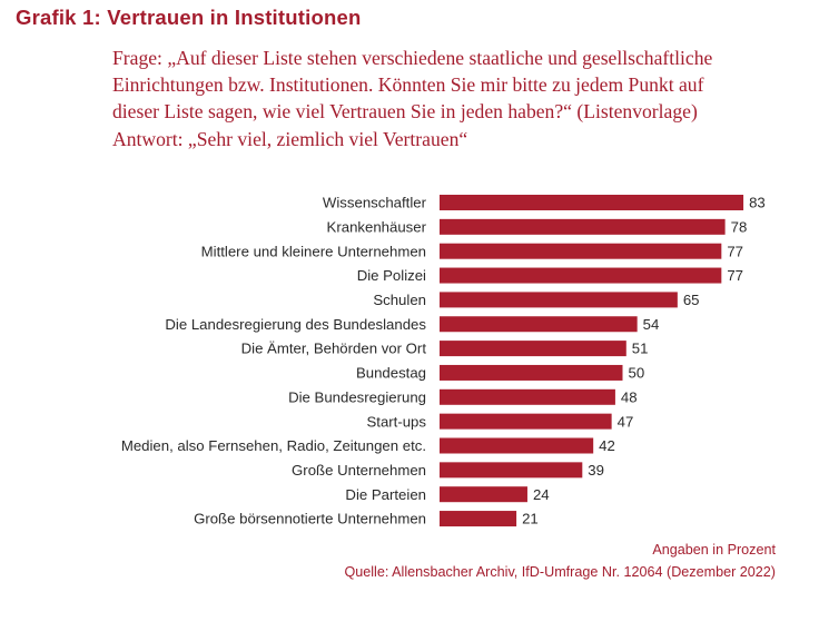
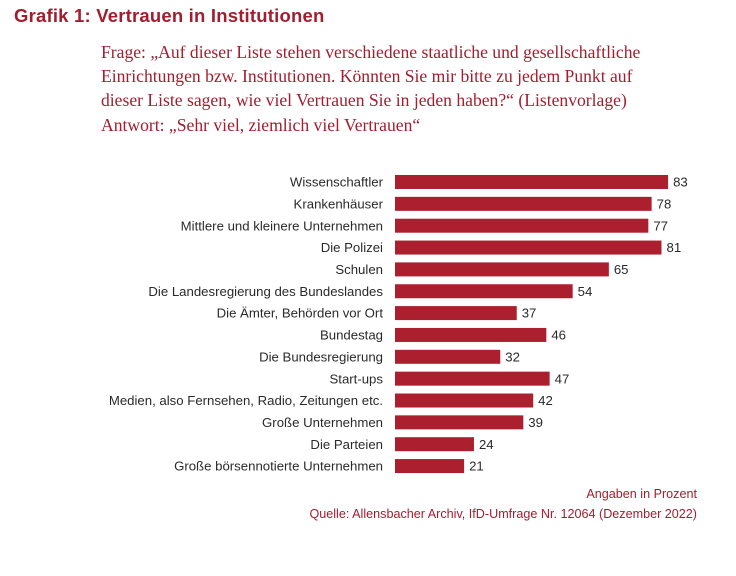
Die Polizei: 77 -> 81
Die Ämter, Behörden vor Ort: 51 -> 37
Bundestag: 50 -> 46
Die Bundesregierung: 48 -> 32
